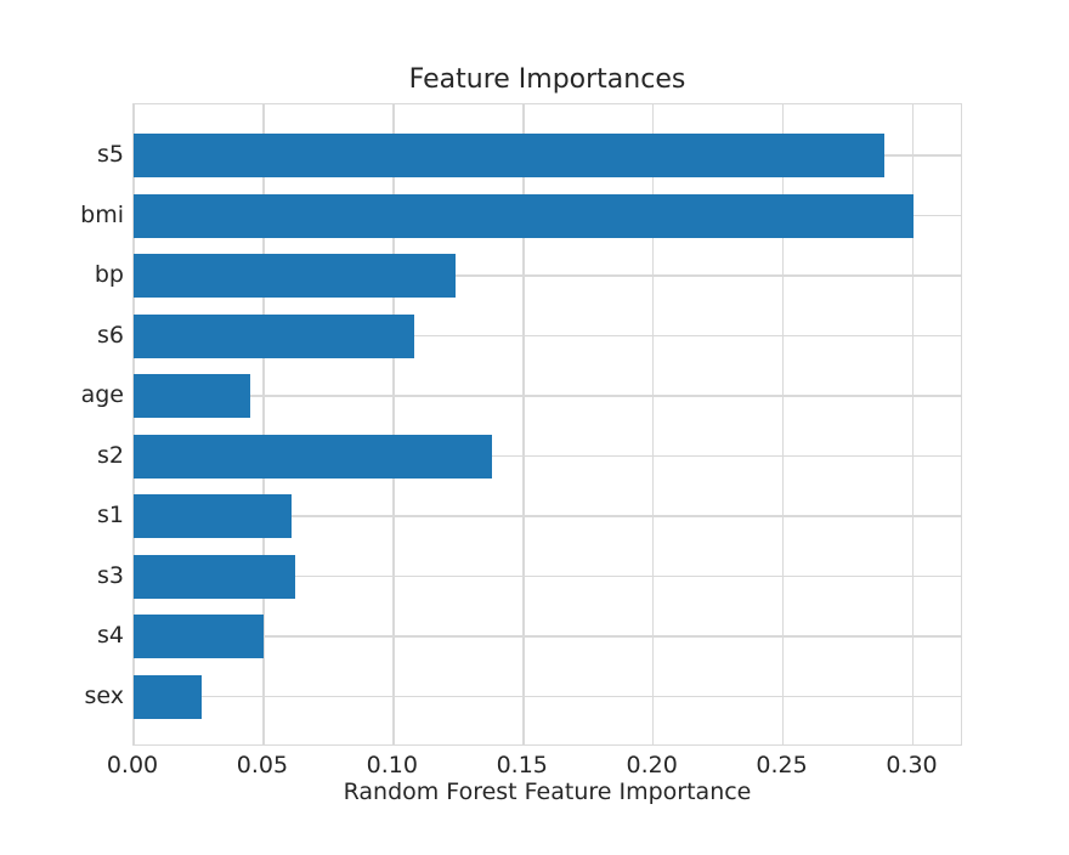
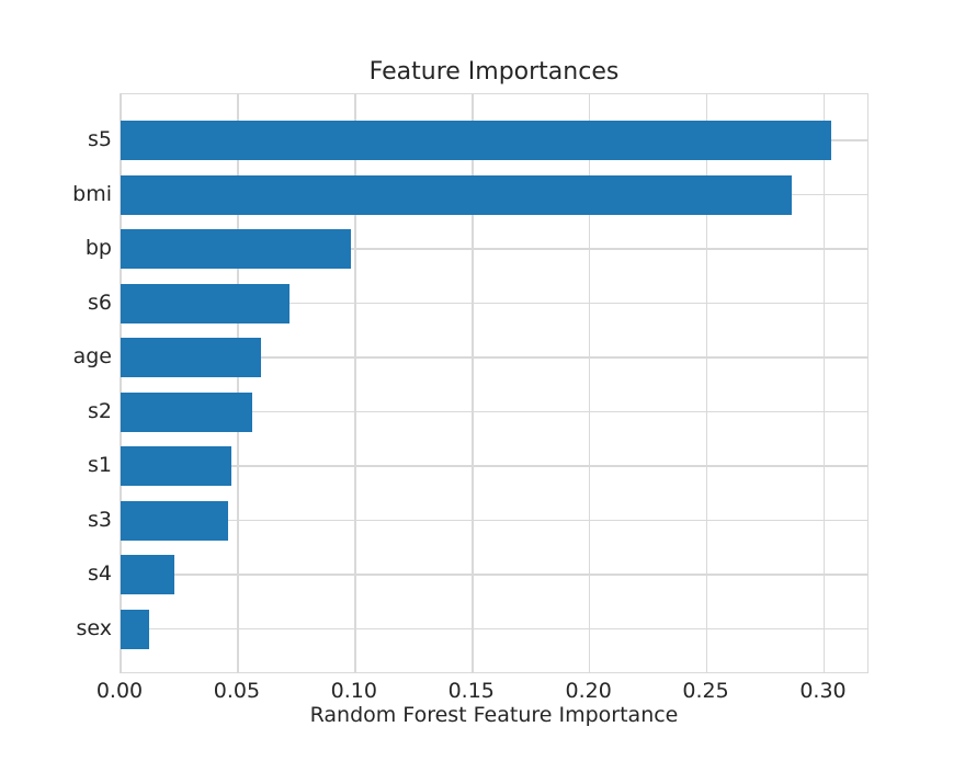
s5: 0.289 -> 0.303
bmi: 0.300 -> 0.286
bp: 0.124 -> 0.098
s6: 0.108 -> 0.072
age: 0.045 -> 0.060
s2: 0.138 -> 0.056
s1: 0.061 -> 0.047
s3: 0.062 -> 0.046
s4: 0.050 -> 0.023
sex: 0.026 -> 0.012
